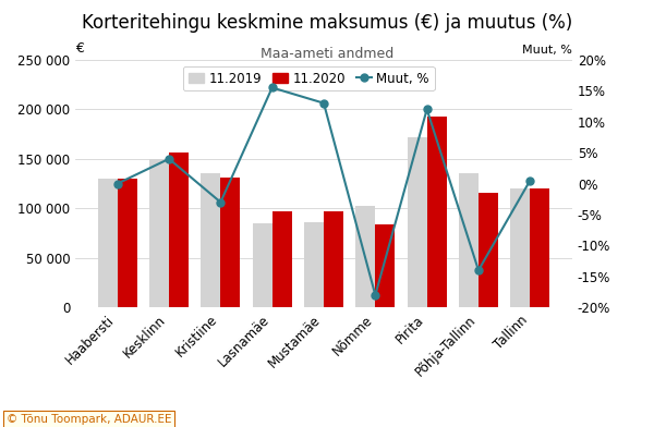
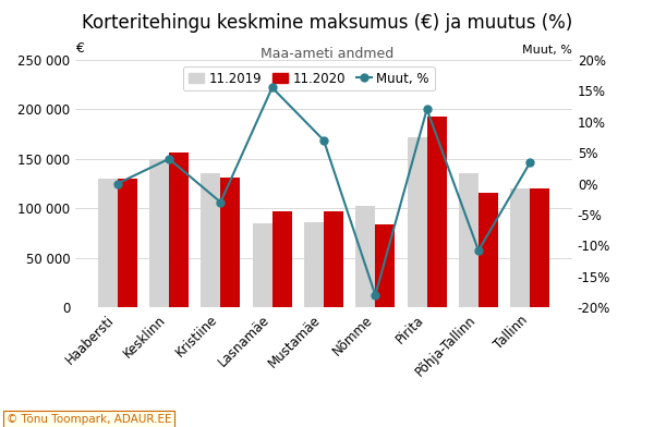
Muut, %/Mustamäe: 13.0% -> 7.0%
Muut, %/Põhja-Tallinn: -14.0% -> -10.8%
Muut, %/Tallinn: 0.5% -> 3.4%
